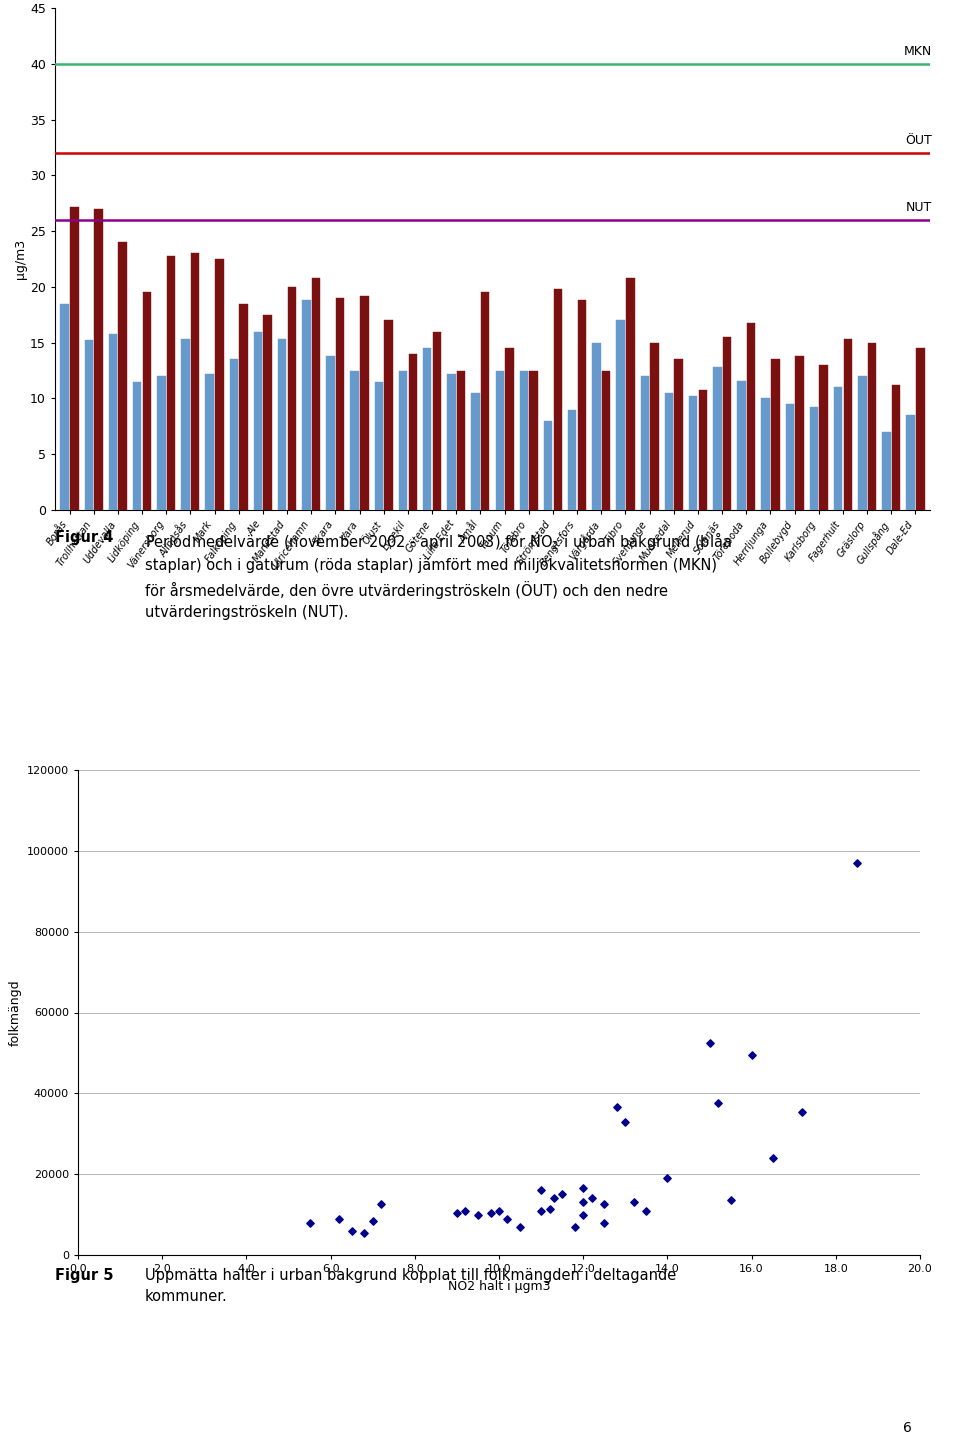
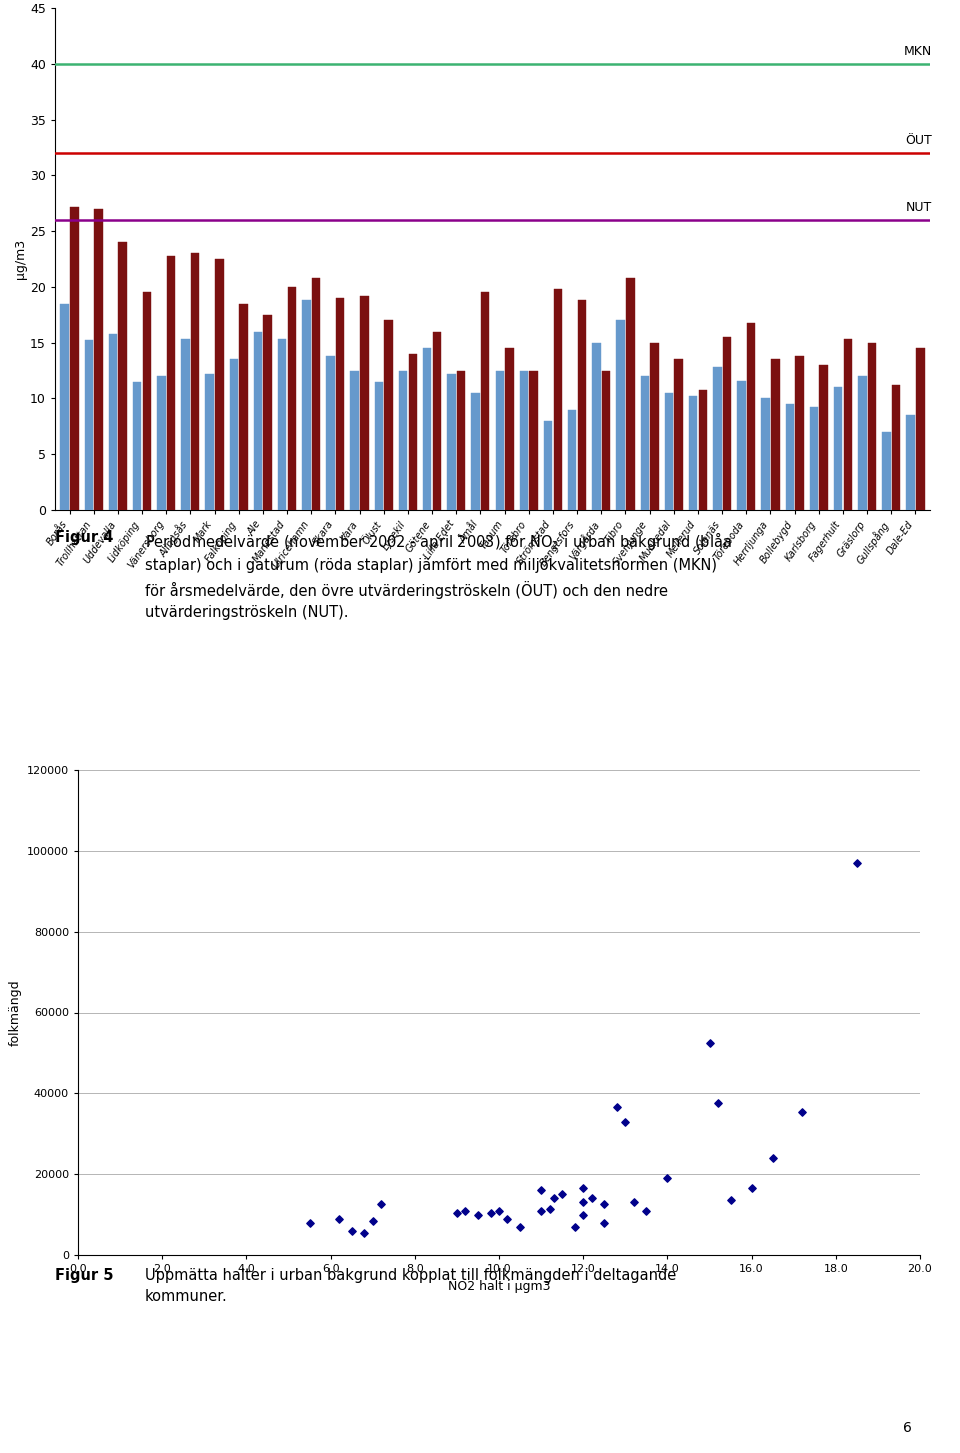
16.0: 49500 -> 16500
